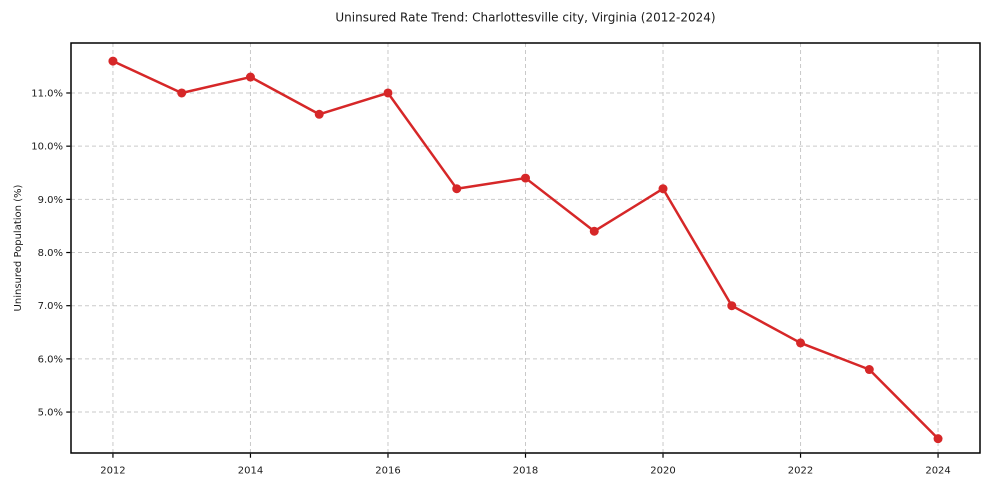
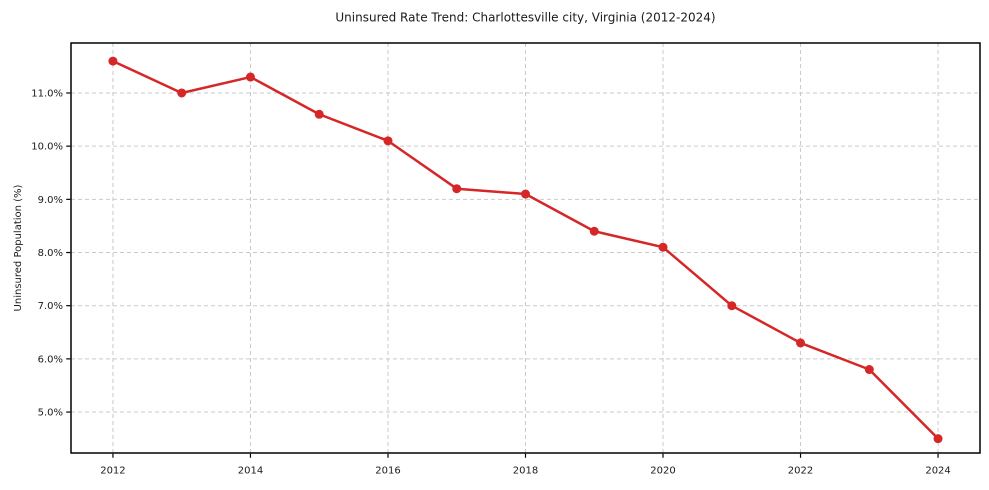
2016: 11.0% -> 10.1%
2018: 9.4% -> 9.1%
2020: 9.2% -> 8.1%
